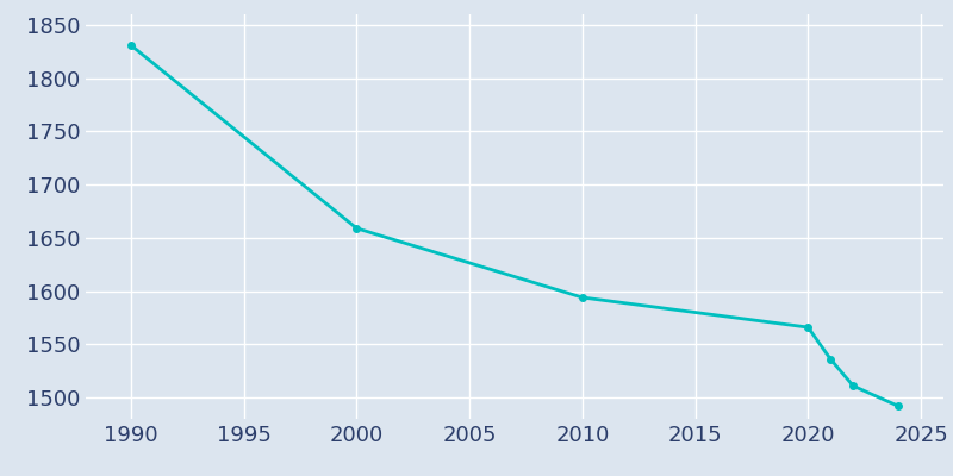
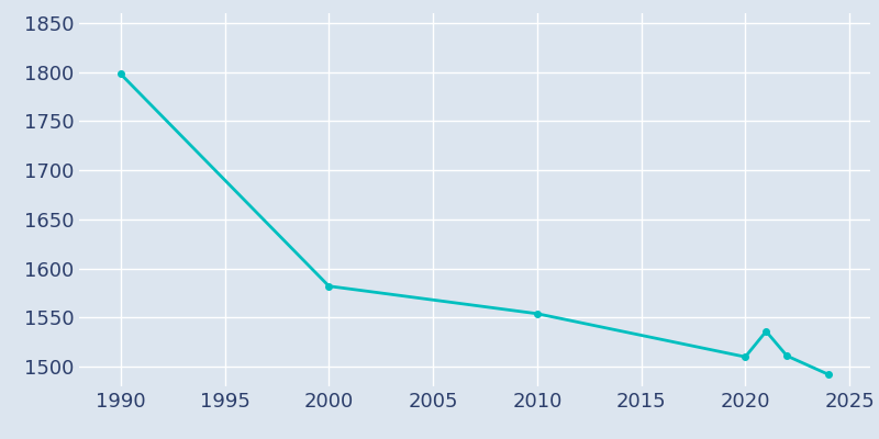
1990: 1831 -> 1798
2000: 1659 -> 1582
2010: 1594 -> 1554
2020: 1566 -> 1510
